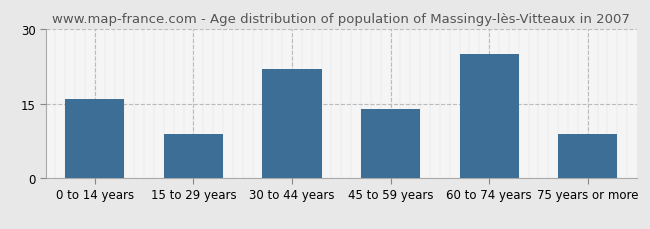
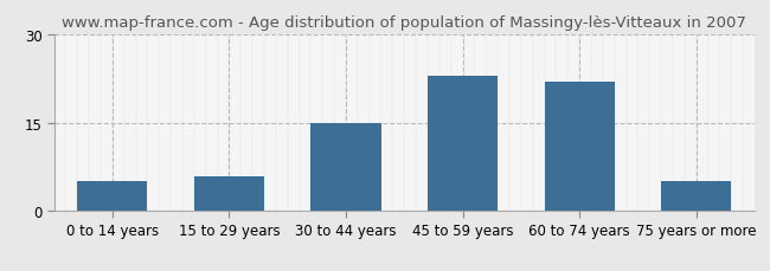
0 to 14 years: 16 -> 5
15 to 29 years: 9 -> 6
30 to 44 years: 22 -> 15
45 to 59 years: 14 -> 23
60 to 74 years: 25 -> 22
75 years or more: 9 -> 5
